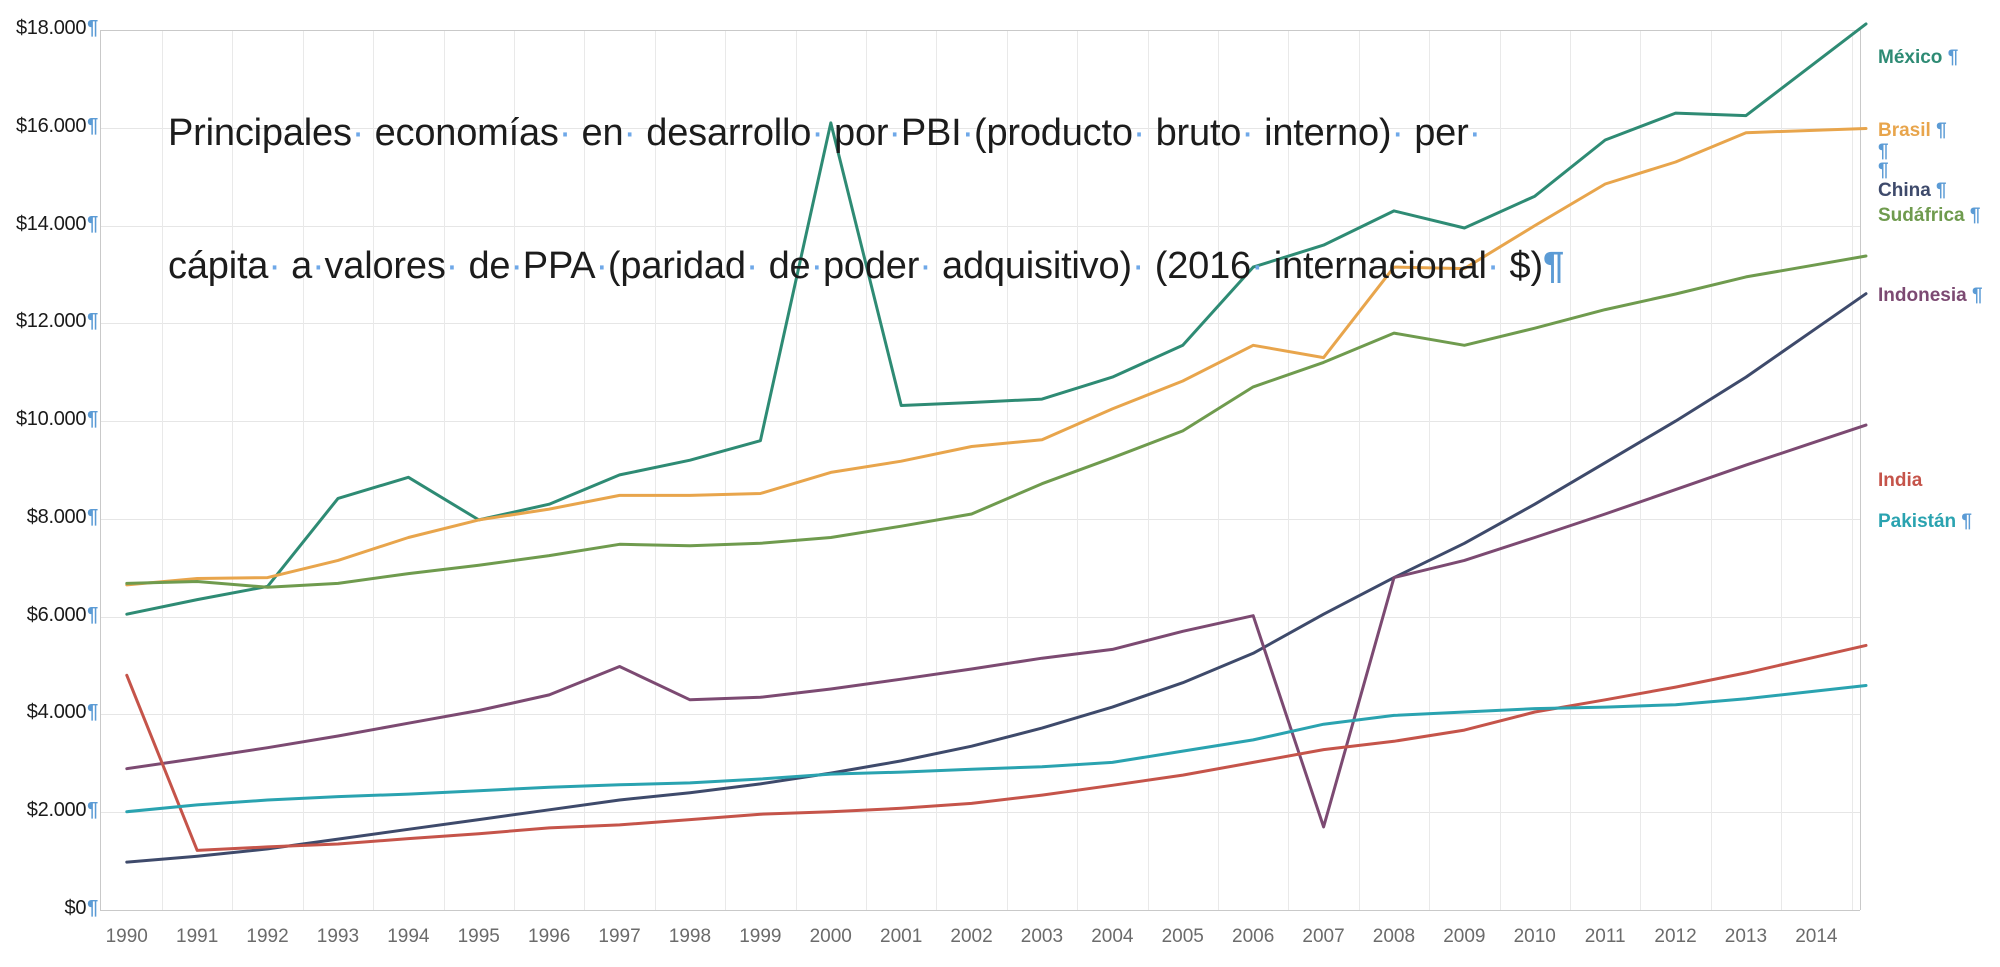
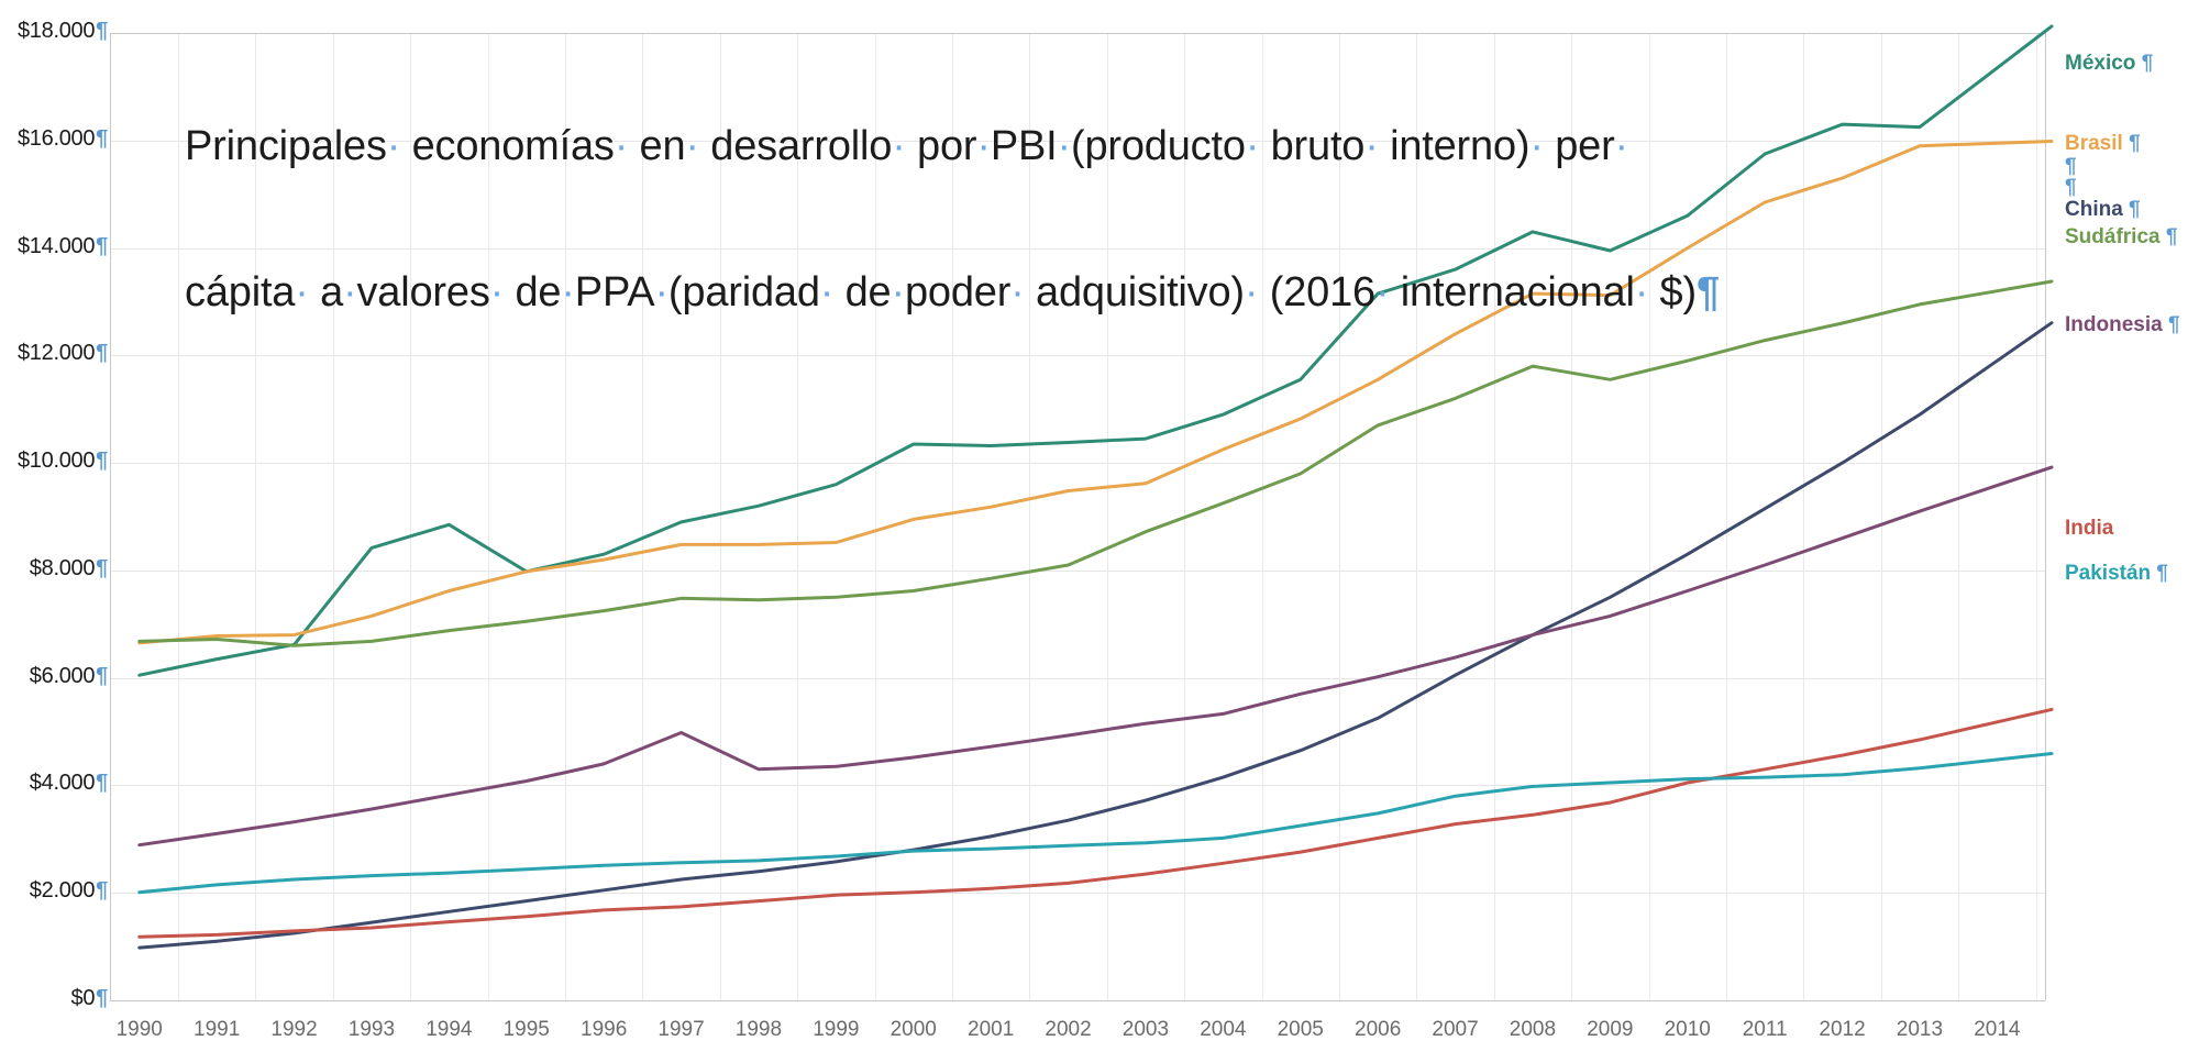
India/1990: $4800 -> $1200
México/2000: $16100 -> $10400
Brasil/2007: $11300 -> $12400
Indonesia/2007: $1700 -> $6400
